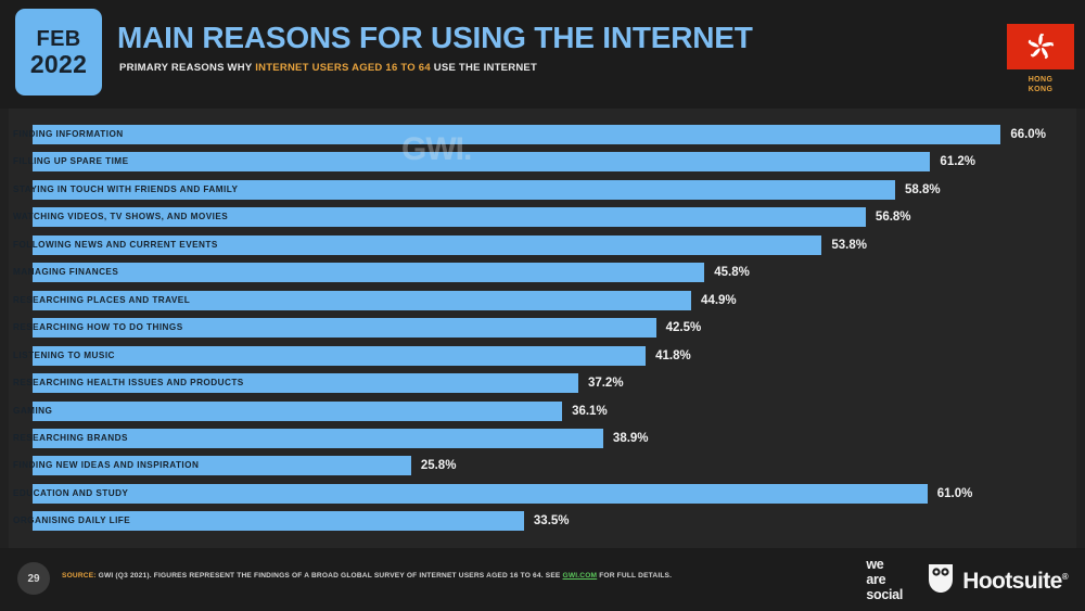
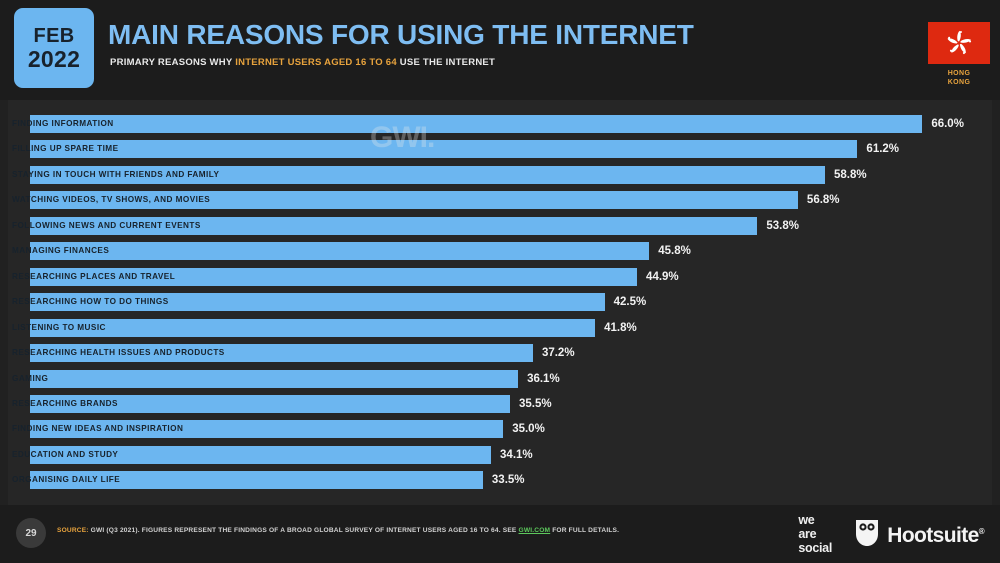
RESEARCHING BRANDS: 38.9% -> 35.5%
FINDING NEW IDEAS AND INSPIRATION: 25.8% -> 35.0%
EDUCATION AND STUDY: 61.0% -> 34.1%
